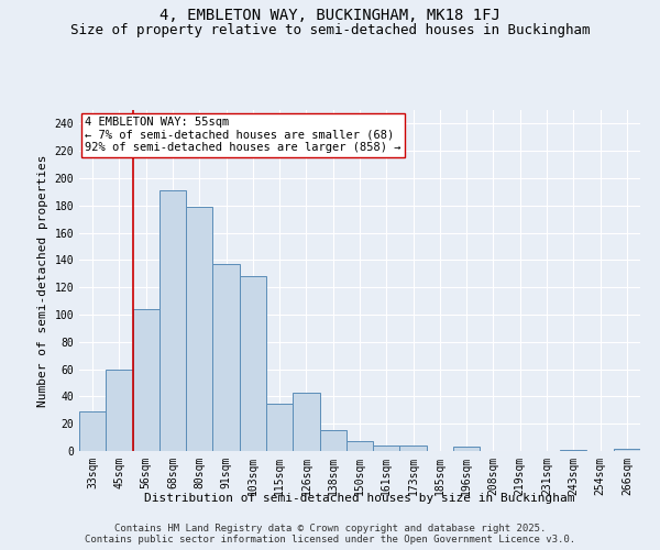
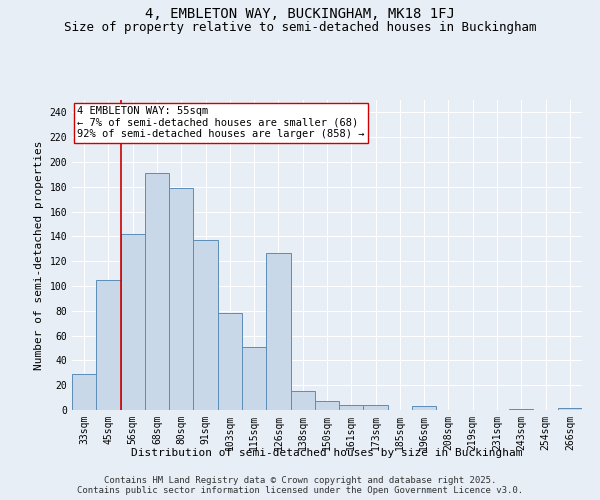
45sqm: 60 -> 105
56sqm: 104 -> 142
103sqm: 128 -> 78
115sqm: 35 -> 51
126sqm: 43 -> 127
